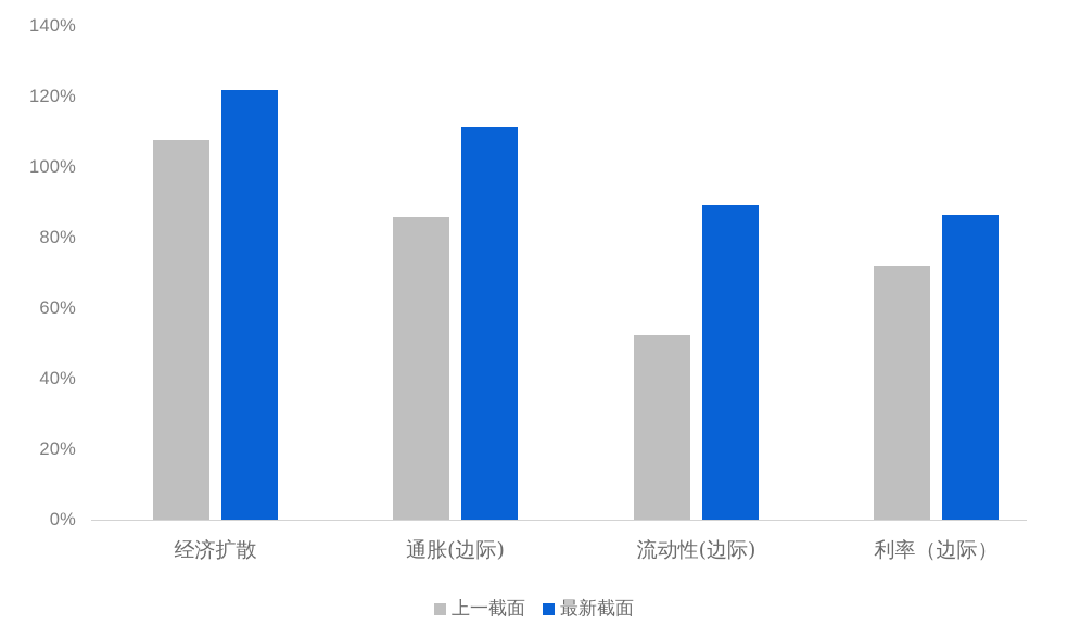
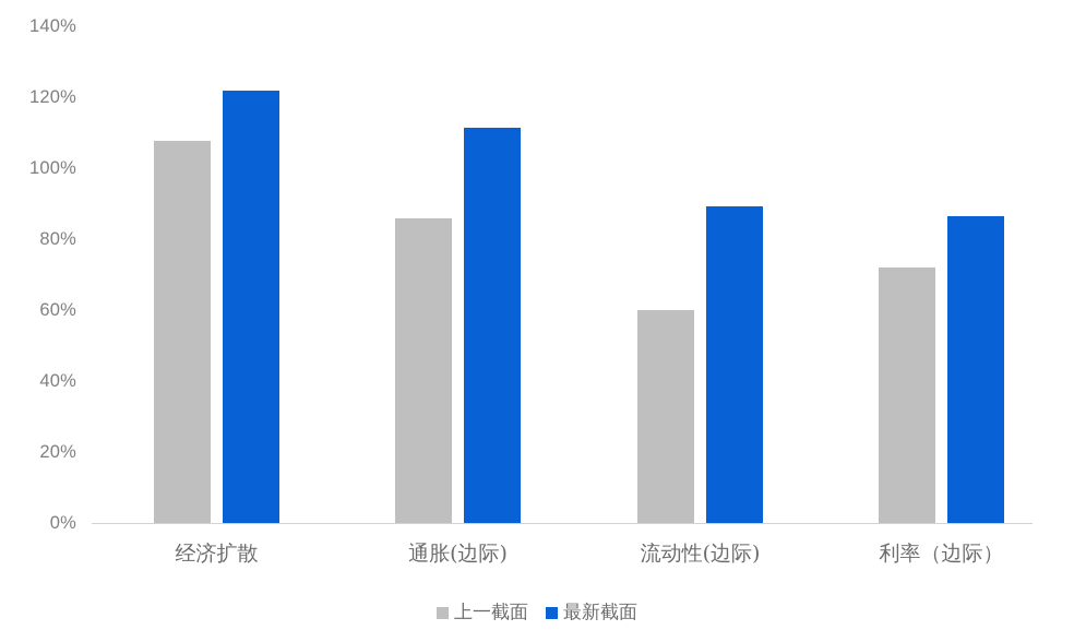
上一截面/流动性(边际): 52% -> 60%
